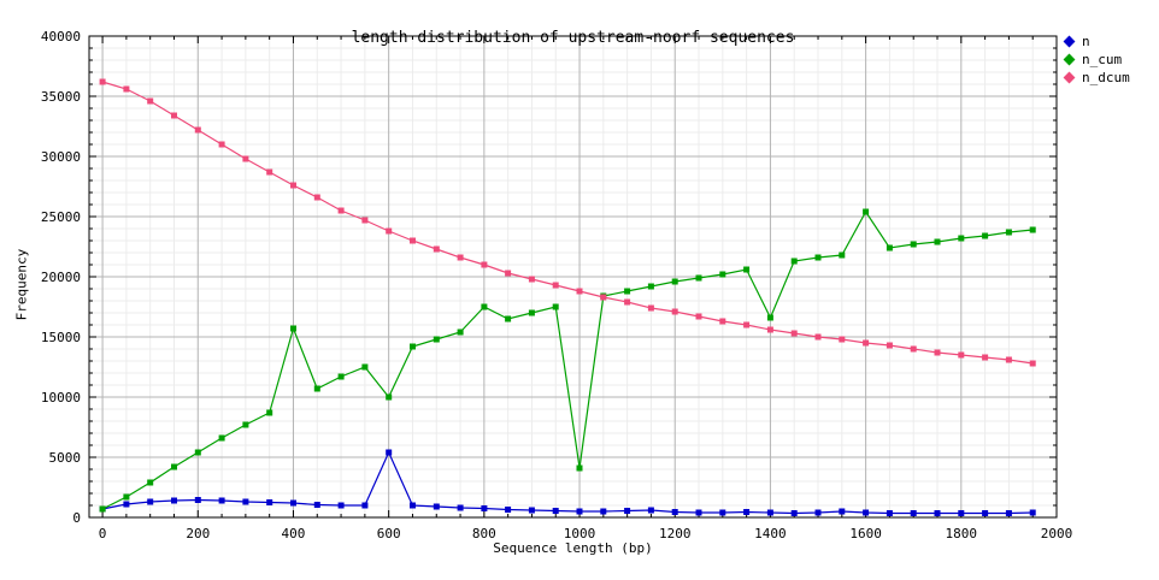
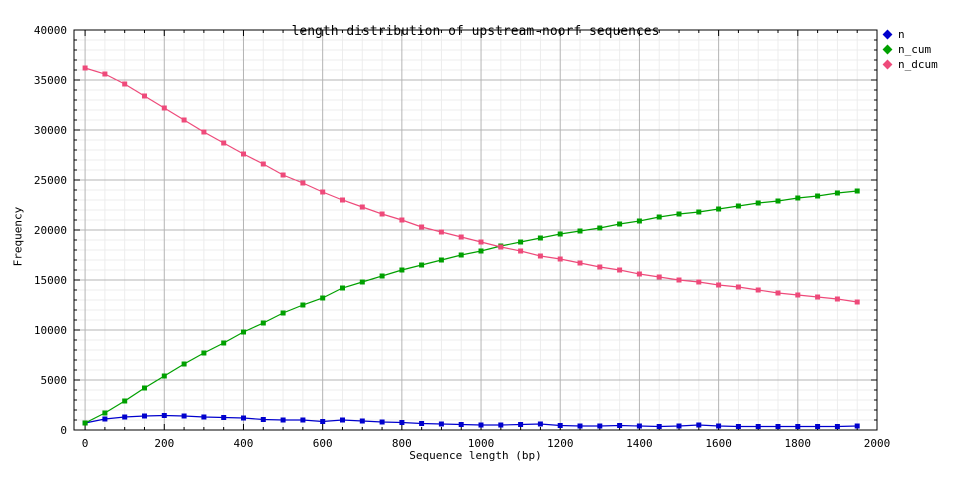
n_cum/400: 15700 -> 9800
n/600: 5400 -> 800
n_cum/600: 10000 -> 13200
n_cum/800: 17500 -> 16000
n_cum/1000: 4100 -> 17900
n_cum/1400: 16600 -> 20900
n_cum/1600: 25400 -> 22100
